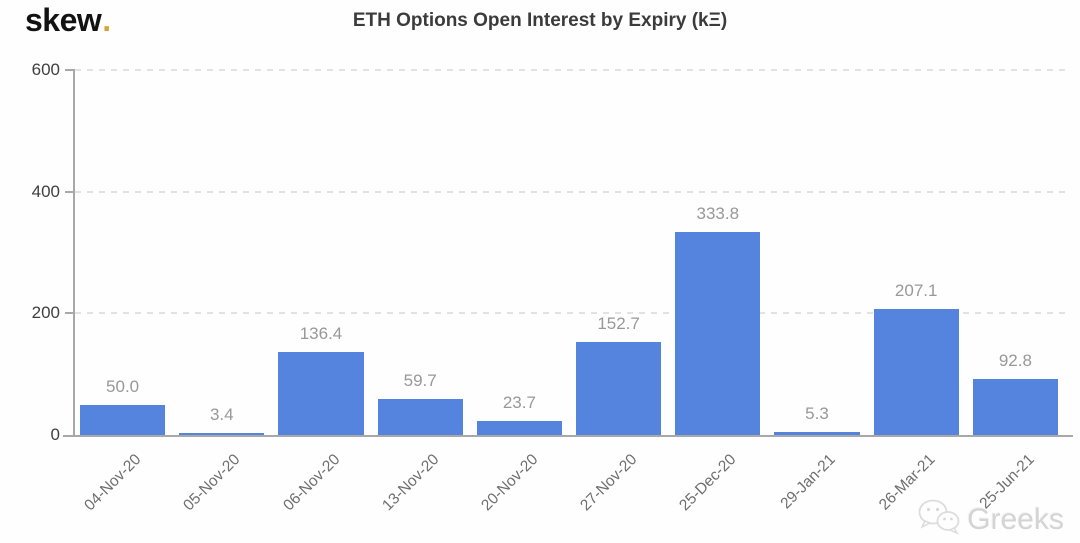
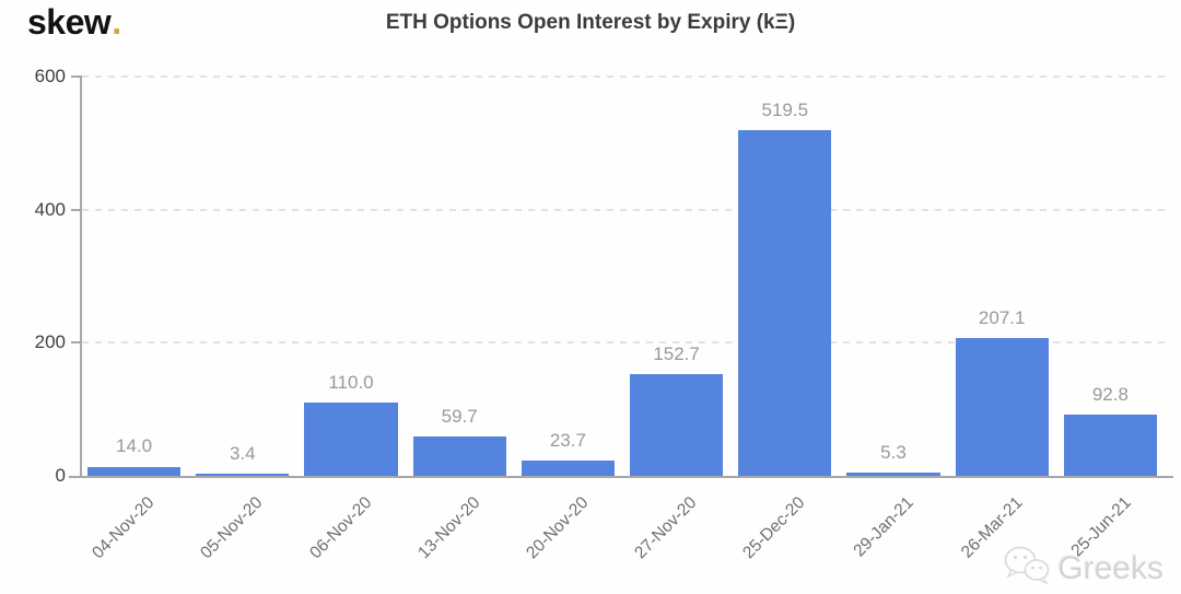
04-Nov-20: 50.0 -> 14.0
06-Nov-20: 136.4 -> 110.0
25-Dec-20: 333.8 -> 519.5
